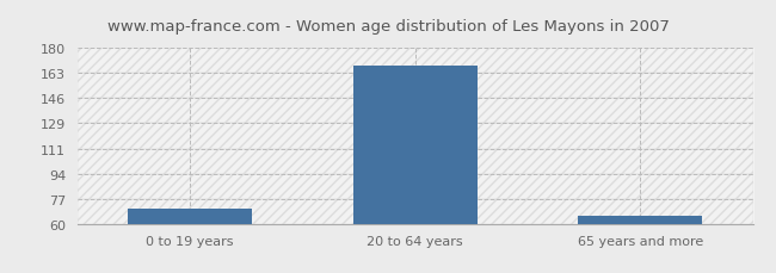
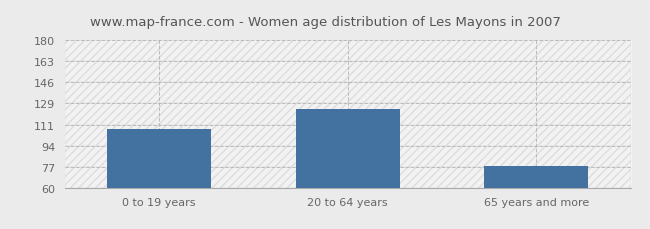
0 to 19 years: 70 -> 108
20 to 64 years: 168 -> 124
65 years and more: 65 -> 78
